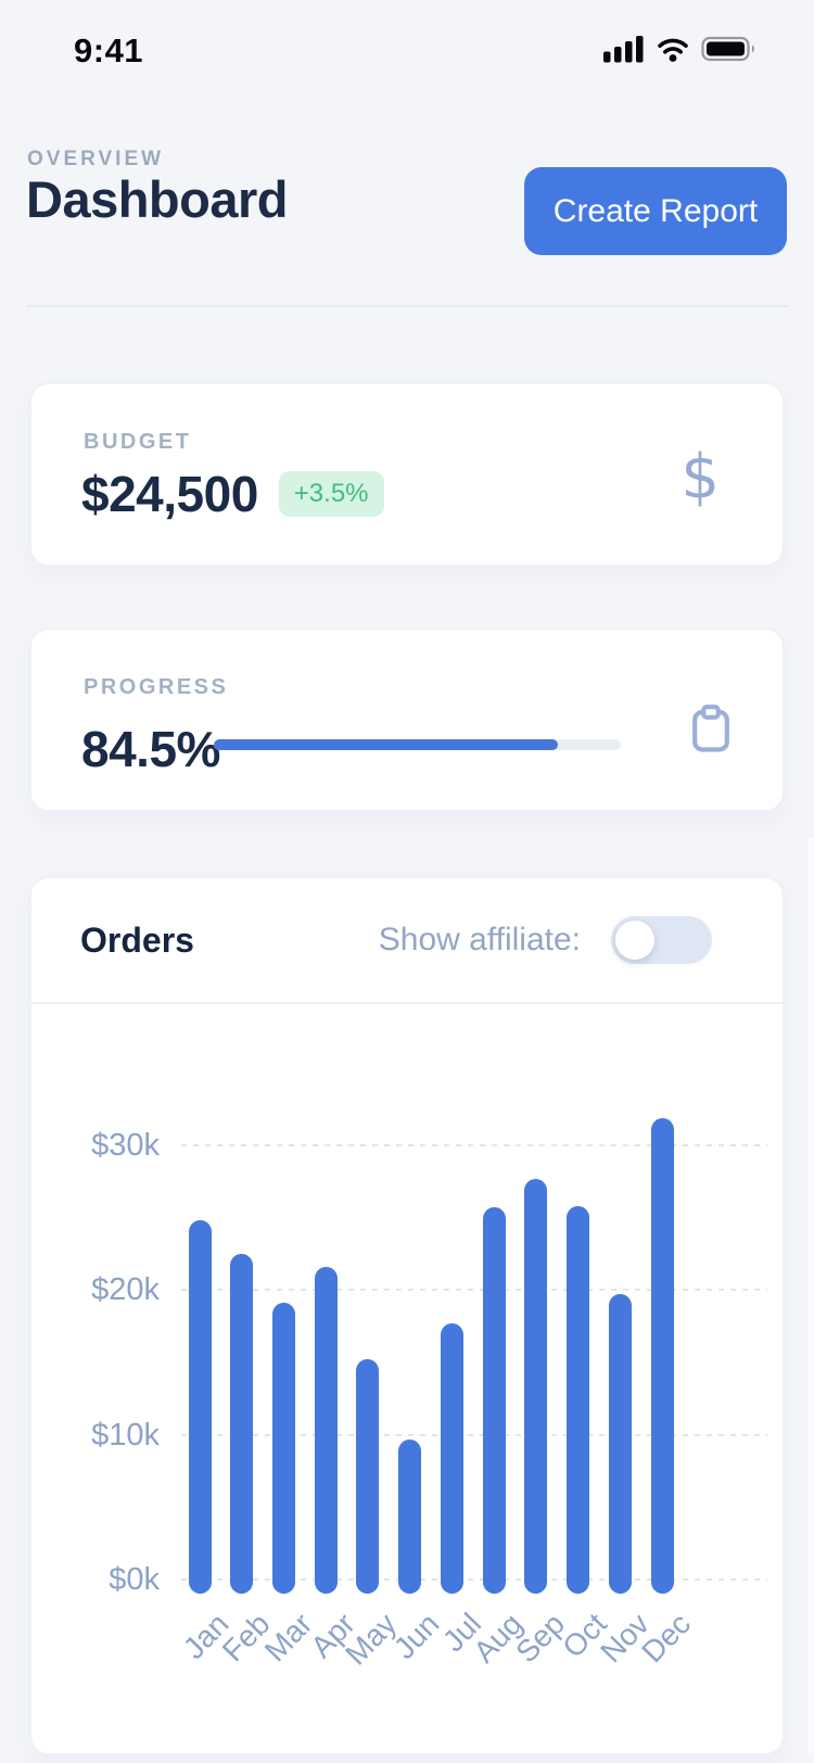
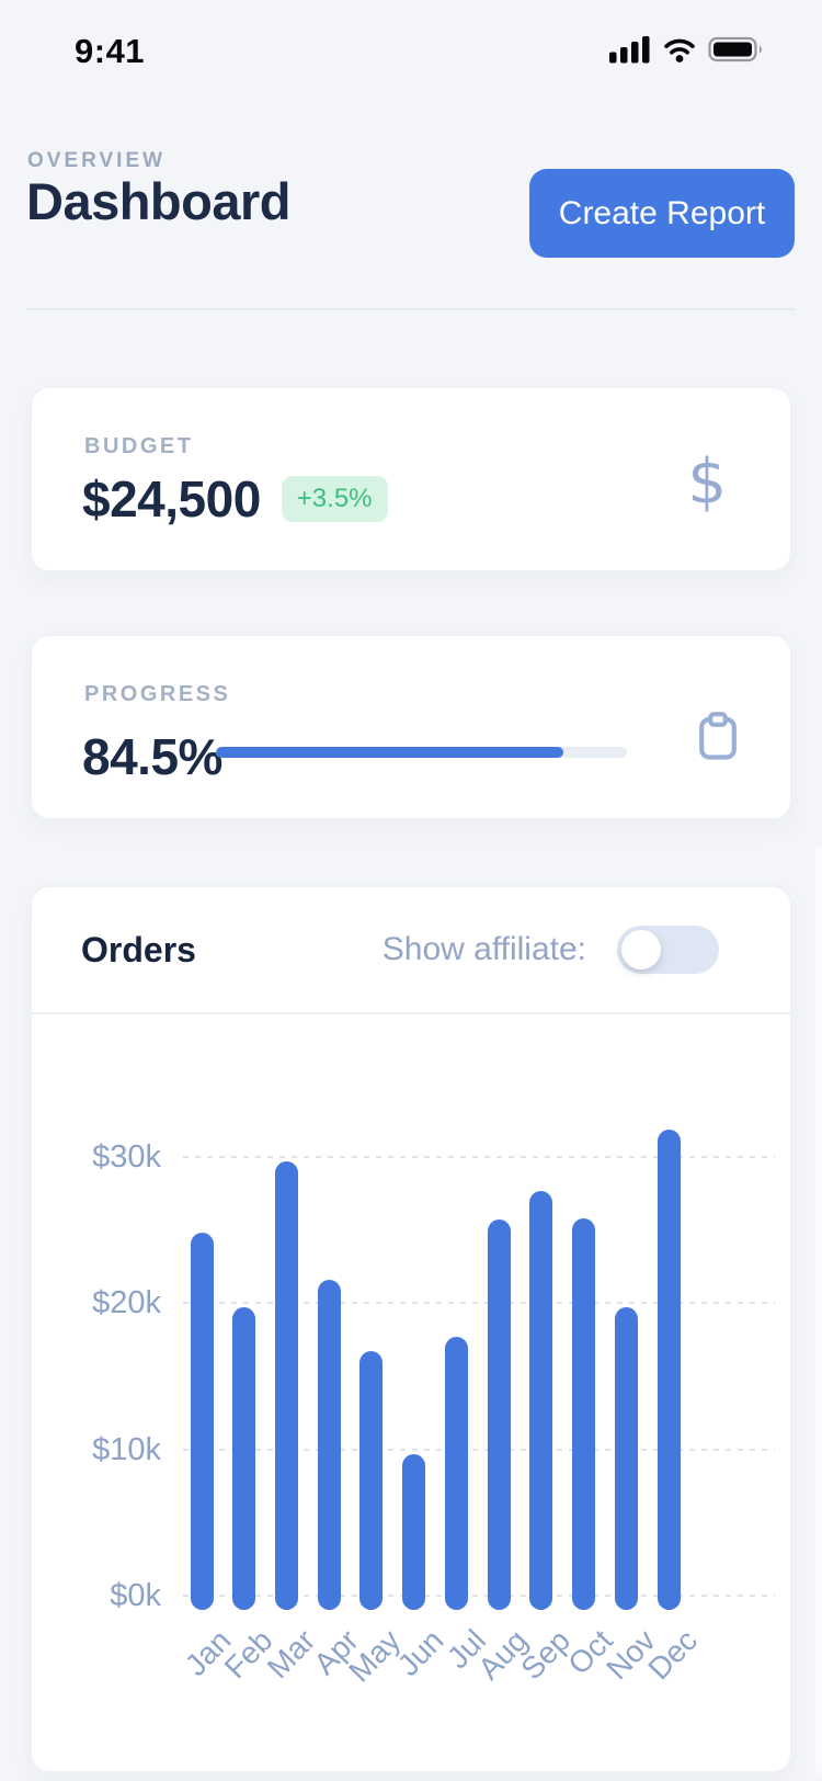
Feb: $22.5k -> $19.7k
Mar: $19.1k -> $29.7k
May: $15.2k -> $16.7k
